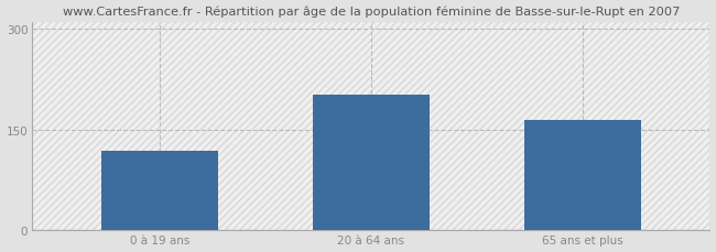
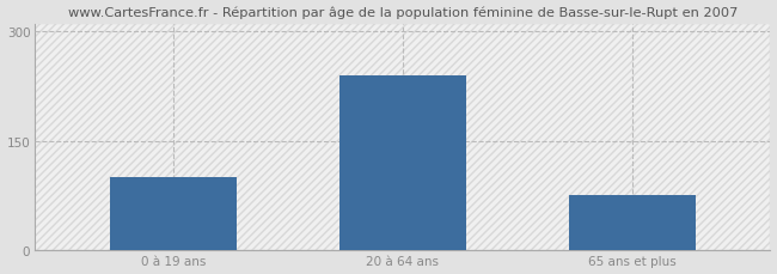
0 à 19 ans: 118 -> 100
20 à 64 ans: 202 -> 240
65 ans et plus: 164 -> 75
